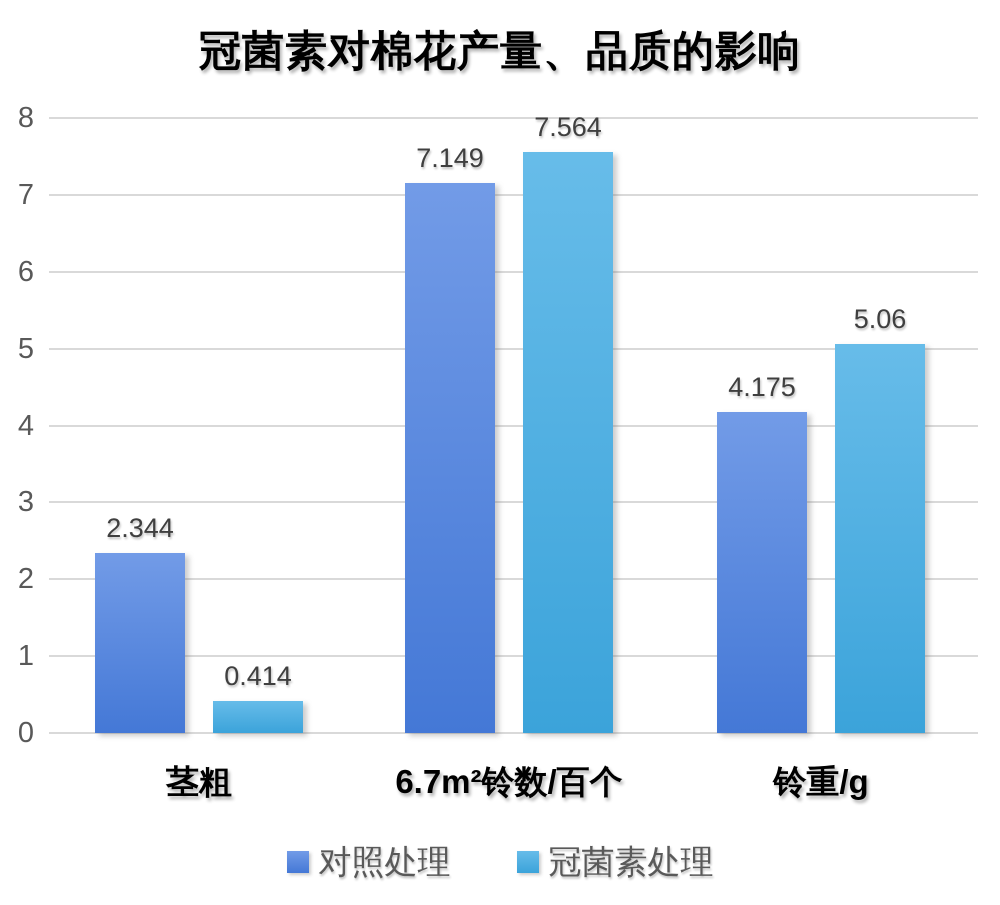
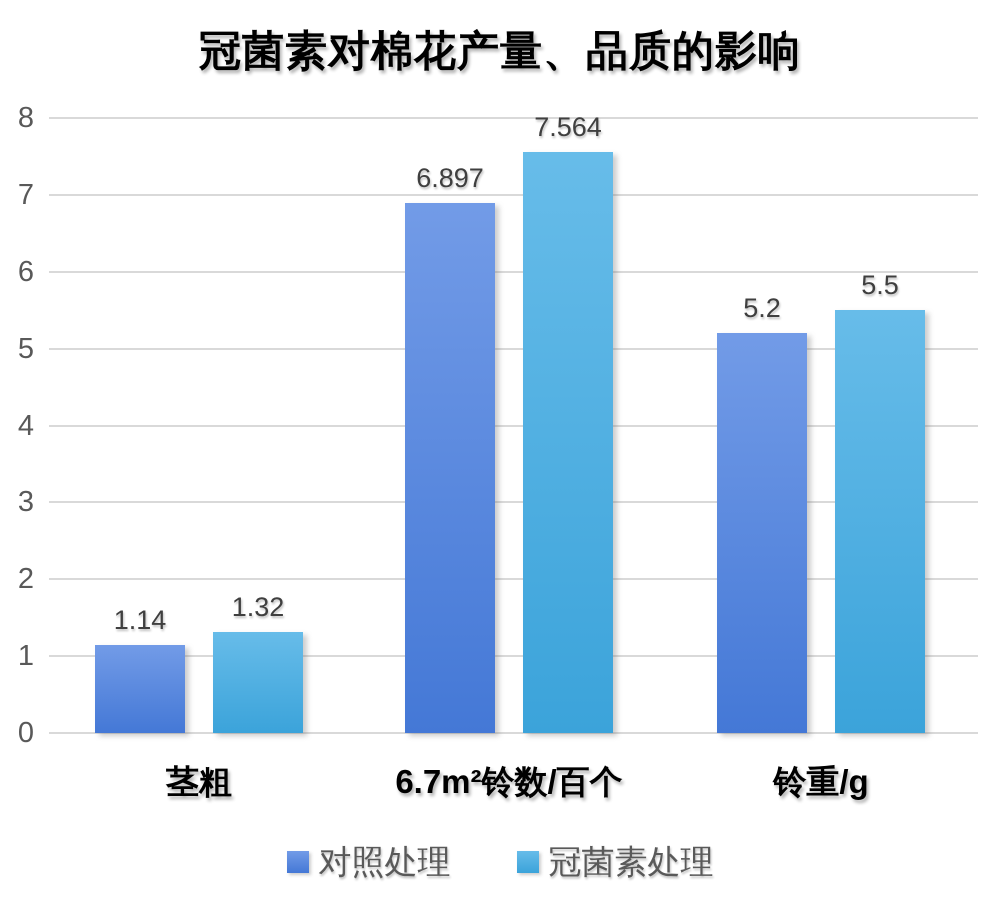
对照处理/茎粗: 2.344 -> 1.14
冠菌素处理/茎粗: 0.414 -> 1.32
对照处理/6.7m²铃数/百个: 7.149 -> 6.897
对照处理/铃重/g: 4.175 -> 5.2
冠菌素处理/铃重/g: 5.06 -> 5.5
